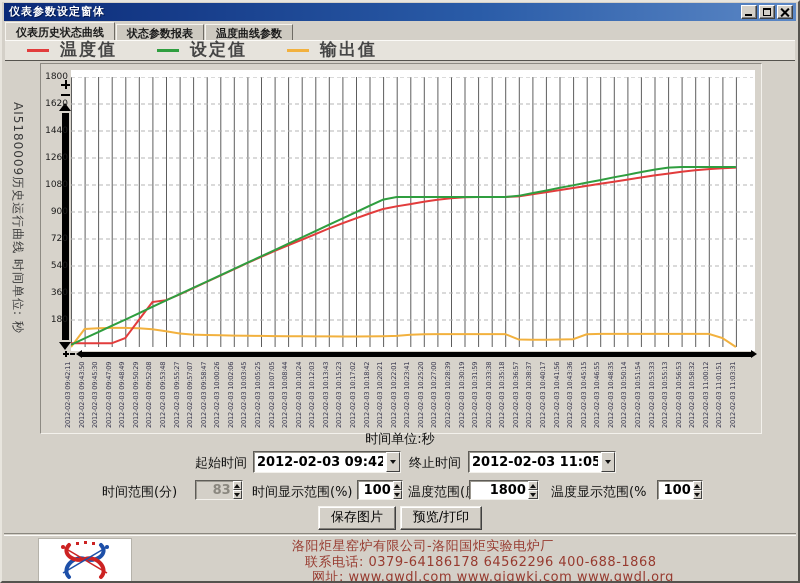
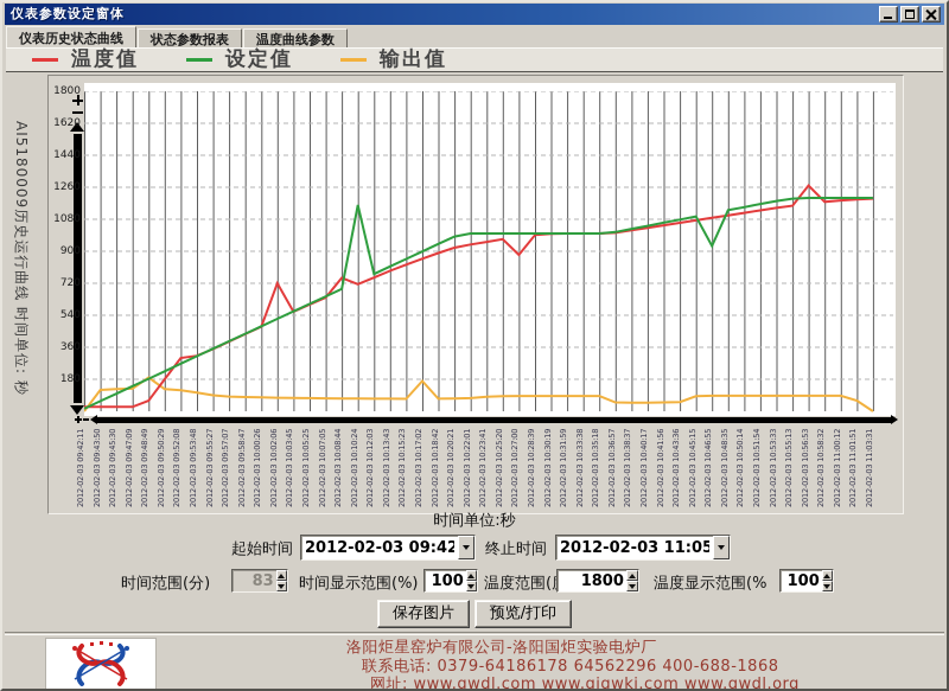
输出值/2012-02-03 09:48:49: 130 -> 190
温度值/2012-02-03 10:02:06: 520 -> 720
温度值/2012-02-03 10:08:44: 680 -> 750
设定值/2012-02-03 10:10:24: 730 -> 1160
输出值/2012-02-03 10:17:02: 70 -> 170
温度值/2012-02-03 10:27:00: 980 -> 880
设定值/2012-02-03 10:46:55: 1110 -> 930
温度值/2012-02-03 10:56:53: 1170 -> 1270
